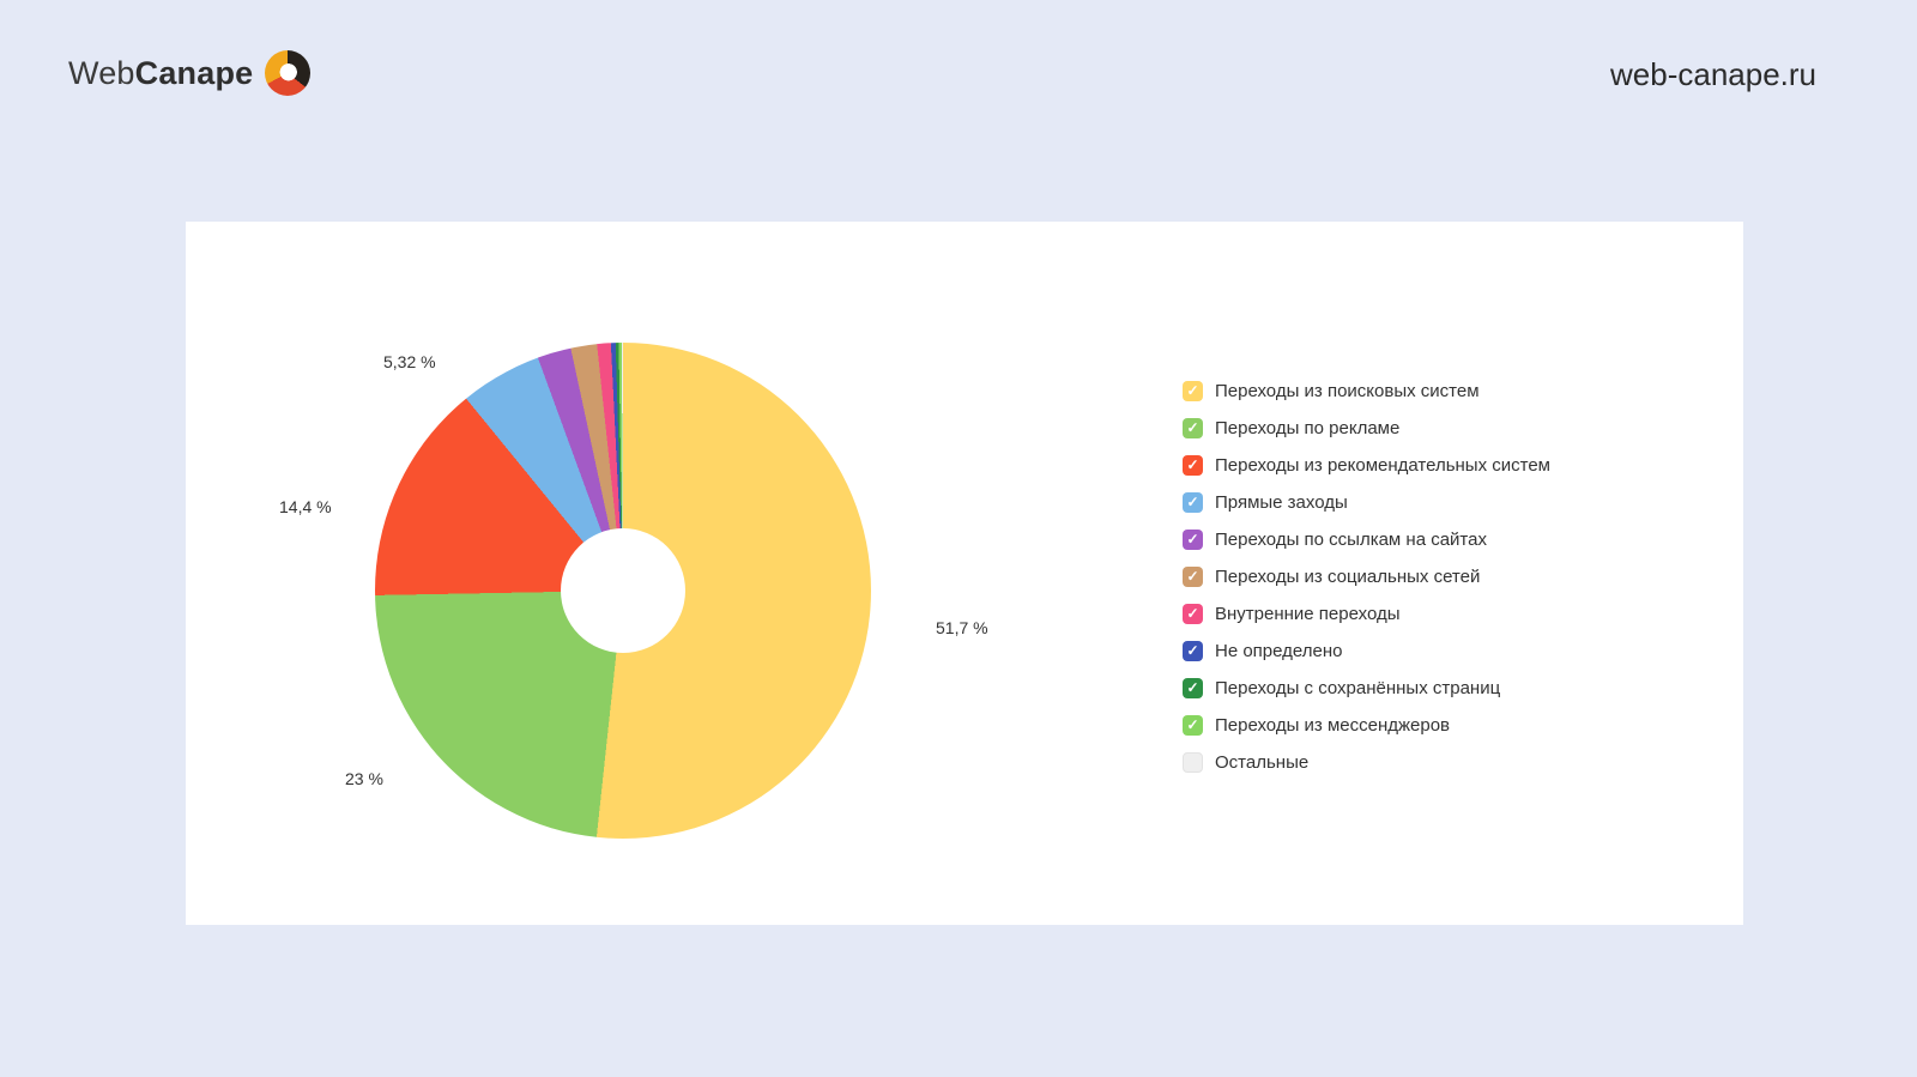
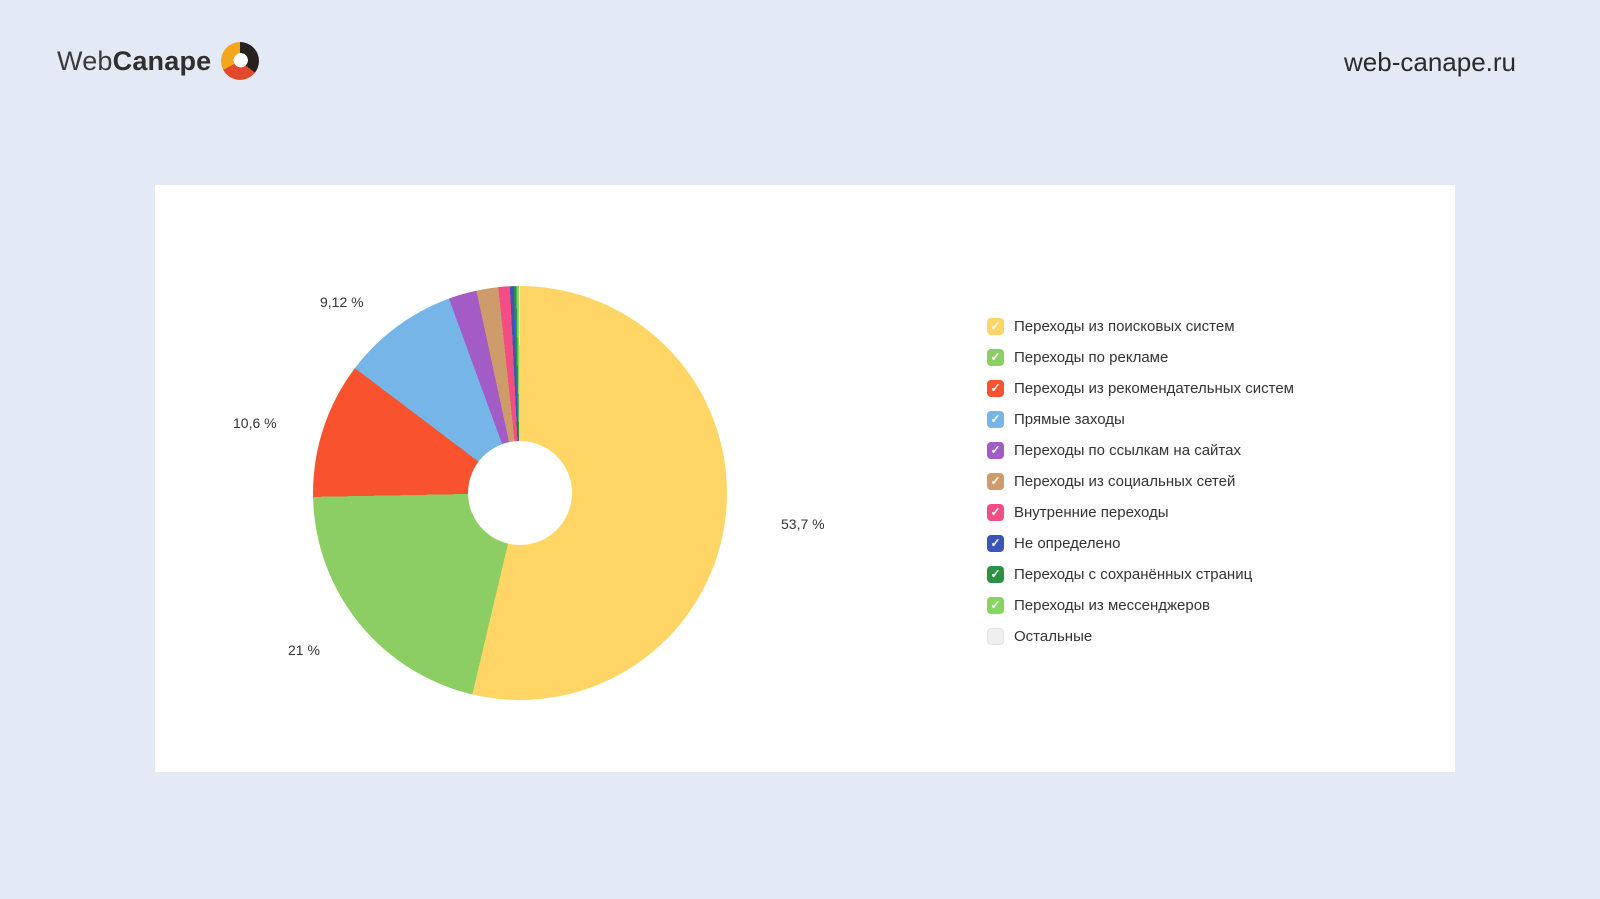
Переходы из поисковых систем: 51,7 -> 53,7
Переходы по рекламе: 23 -> 21
Переходы из рекомендательных систем: 14,4 -> 10,6
Прямые заходы: 5,32 -> 9,12
